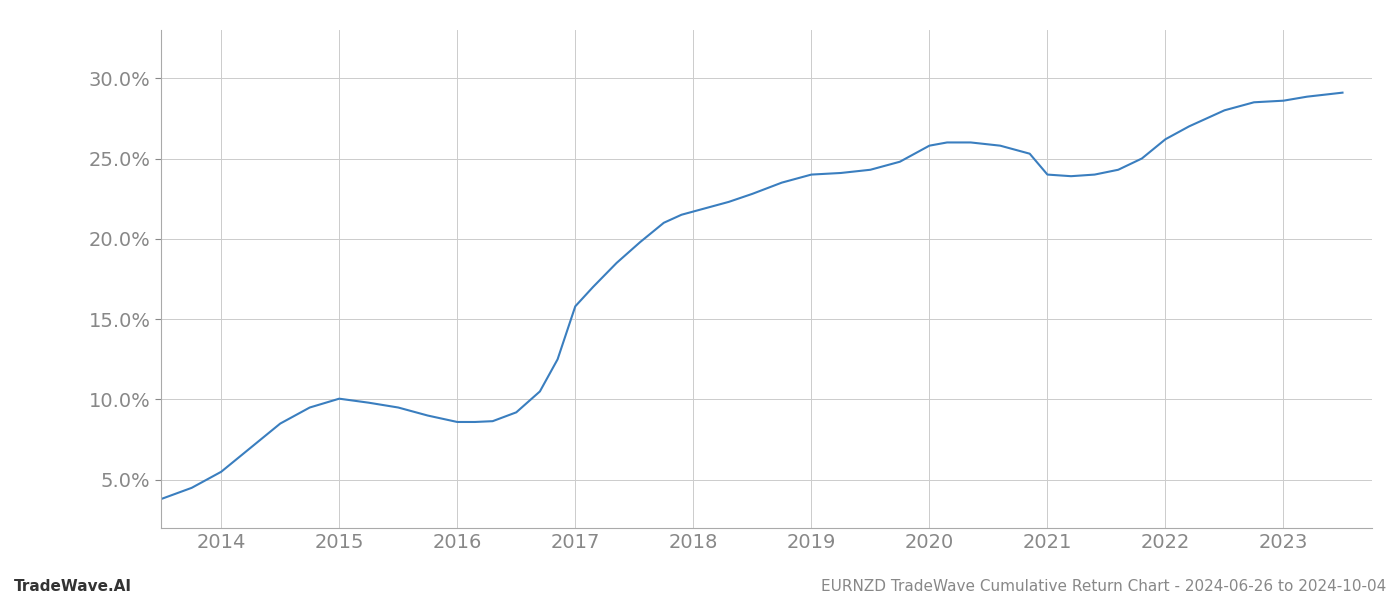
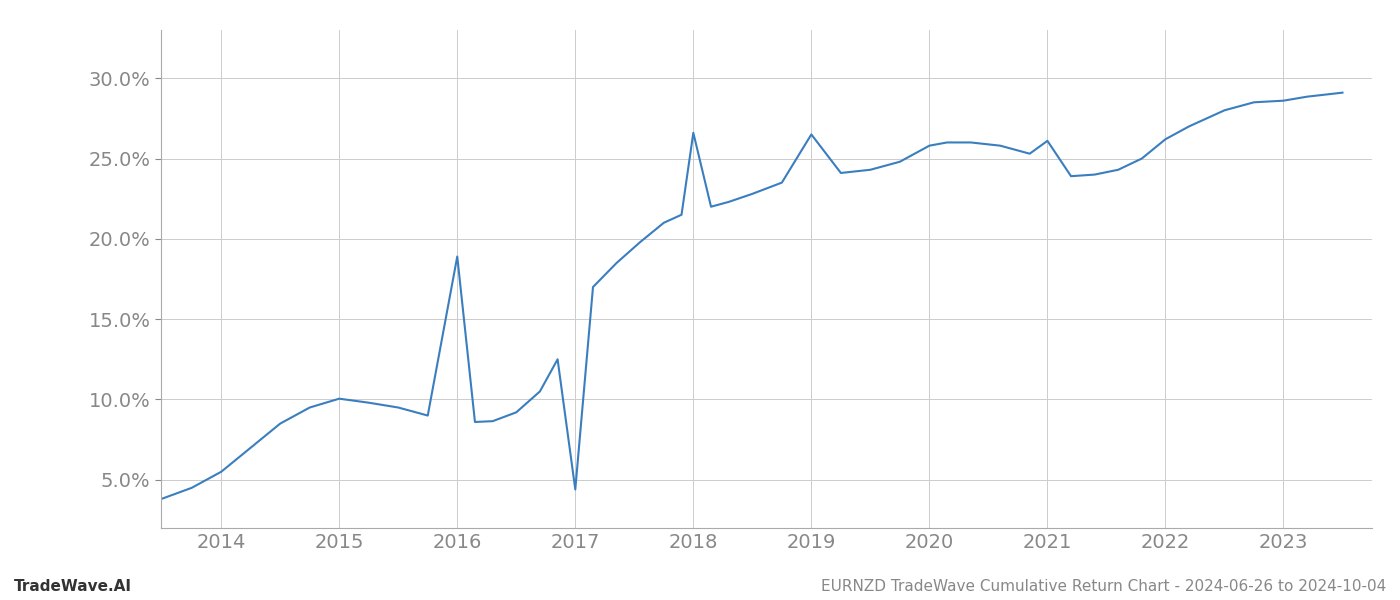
2016: 8.6% -> 18.9%
2017: 15.8% -> 4.4%
2018: 21.7% -> 26.6%
2019: 24.0% -> 26.5%
2021: 24.0% -> 26.1%
